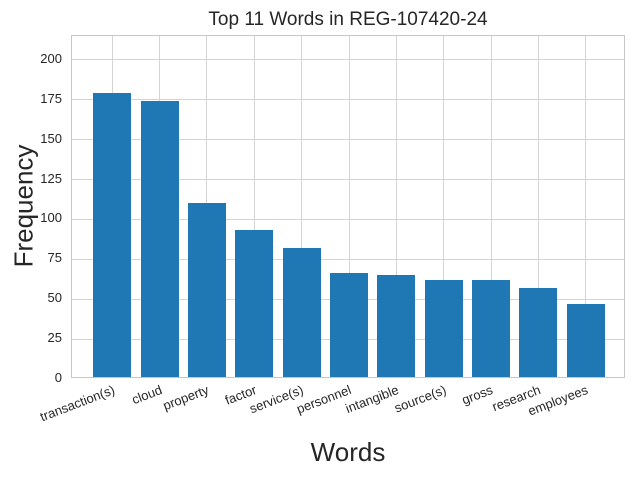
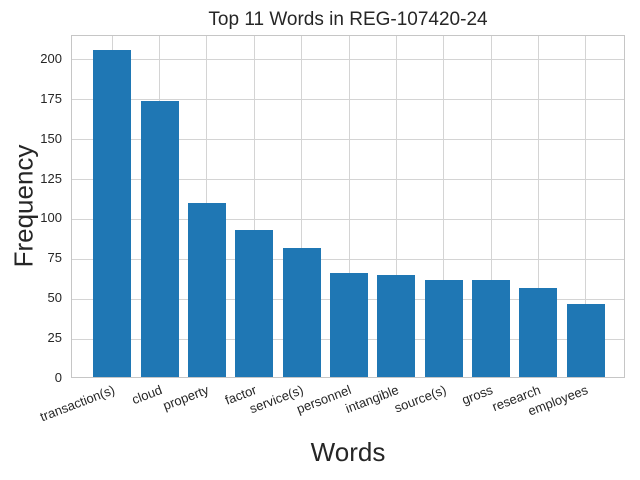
transaction(s): 178 -> 205
